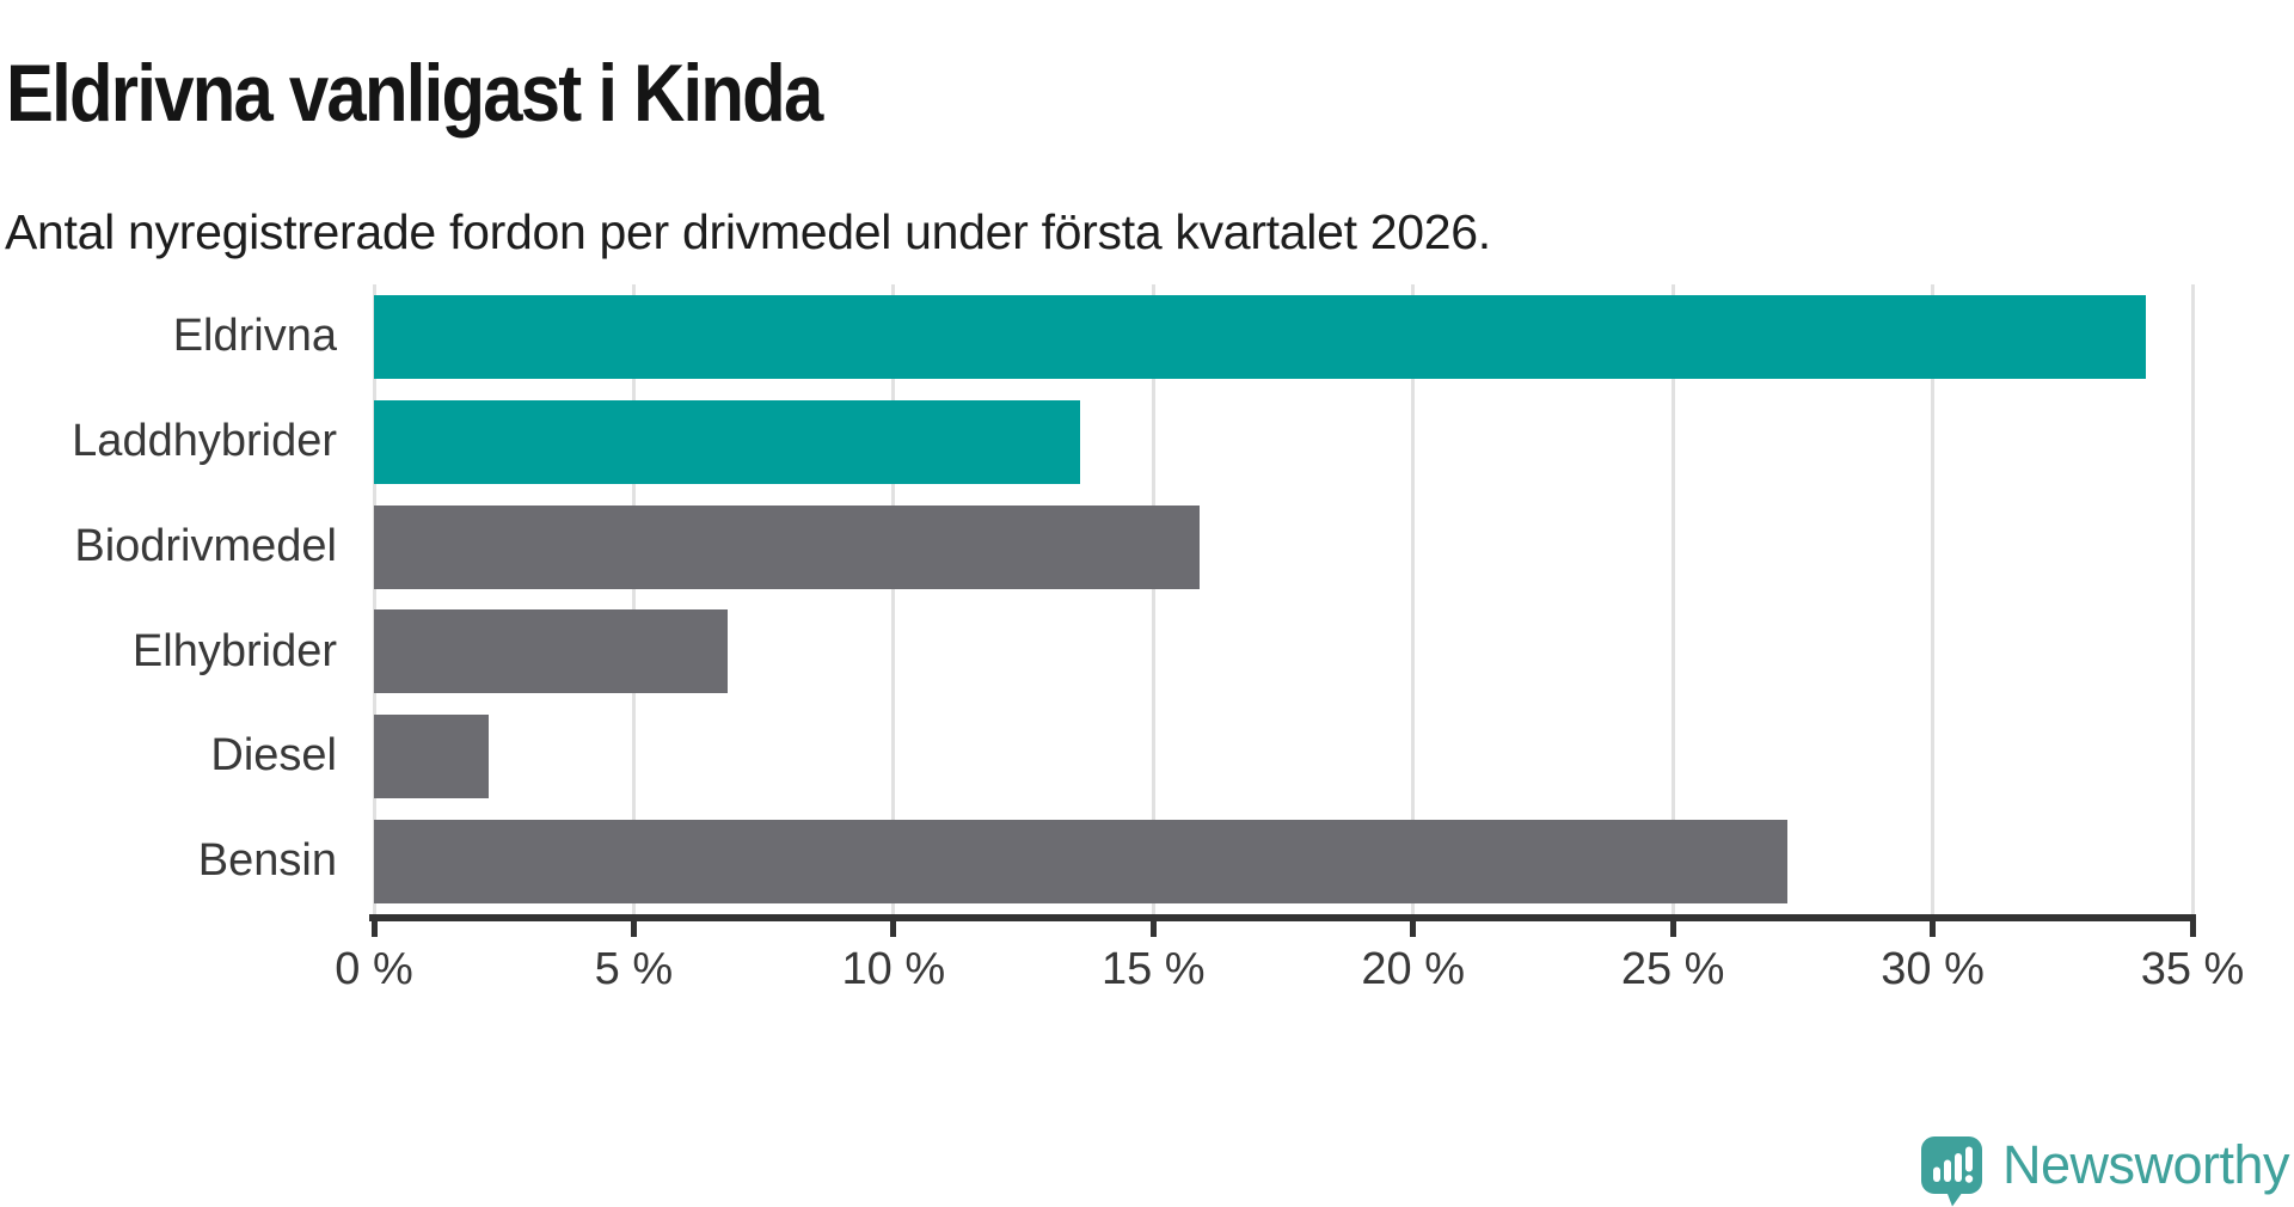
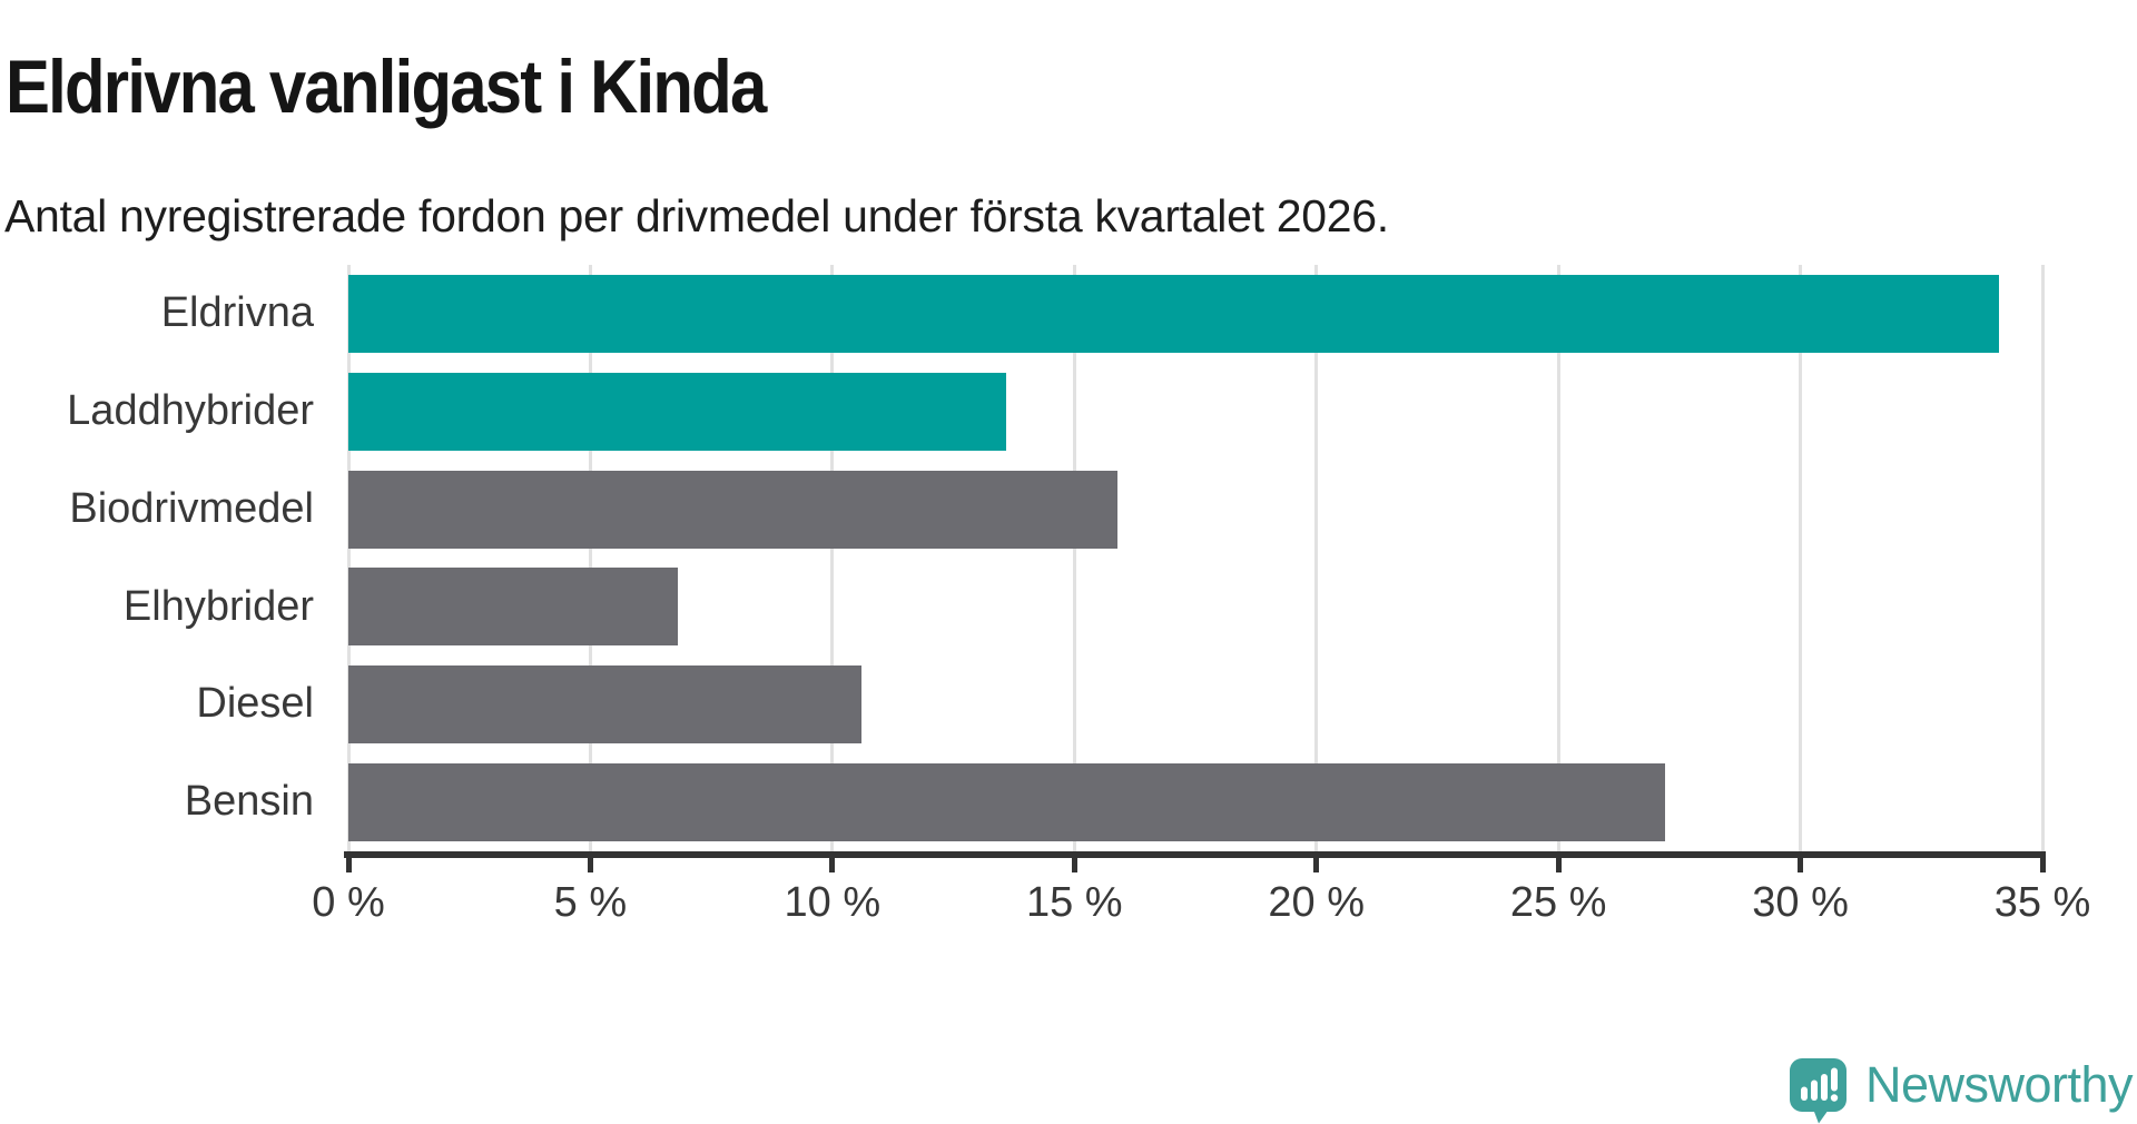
Diesel: 2.2% -> 10.6%
